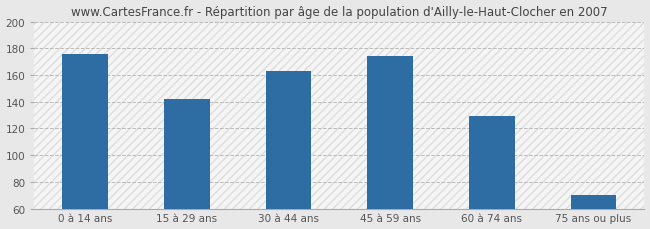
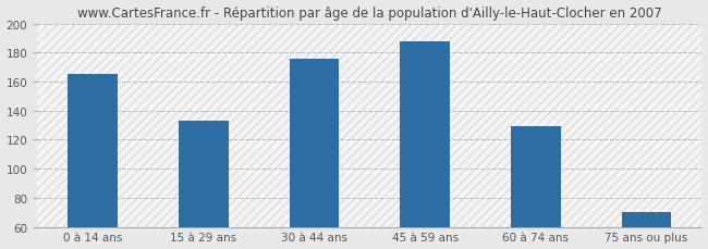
0 à 14 ans: 176 -> 165
15 à 29 ans: 142 -> 133
30 à 44 ans: 163 -> 176
45 à 59 ans: 174 -> 188
